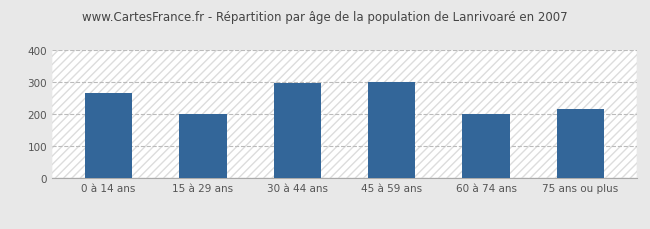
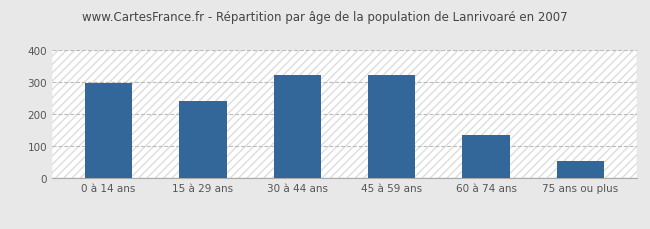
0 à 14 ans: 265 -> 295
15 à 29 ans: 200 -> 240
30 à 44 ans: 295 -> 320
45 à 59 ans: 300 -> 320
60 à 74 ans: 200 -> 135
75 ans ou plus: 215 -> 55
